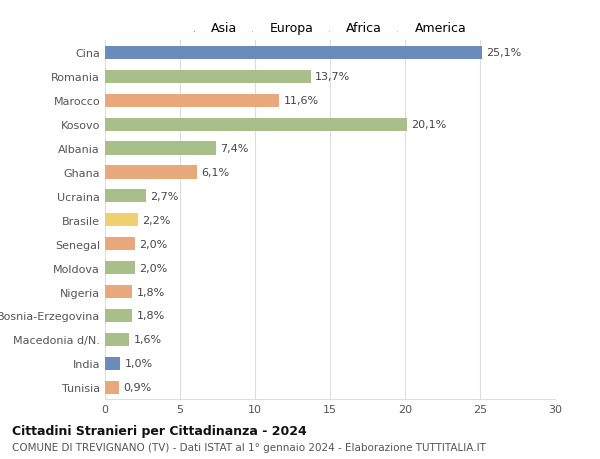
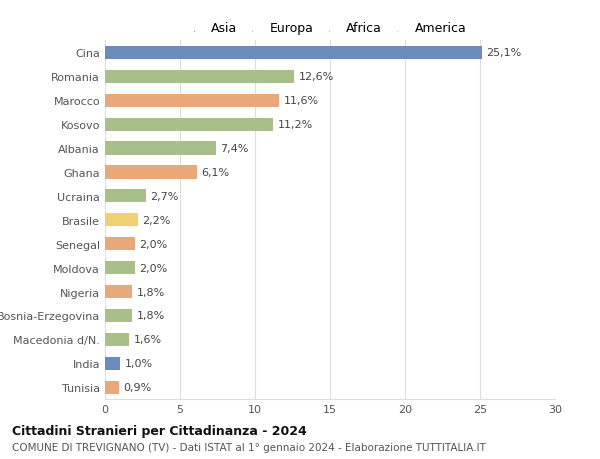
Romania: 13,7% -> 12,6%
Kosovo: 20,1% -> 11,2%
